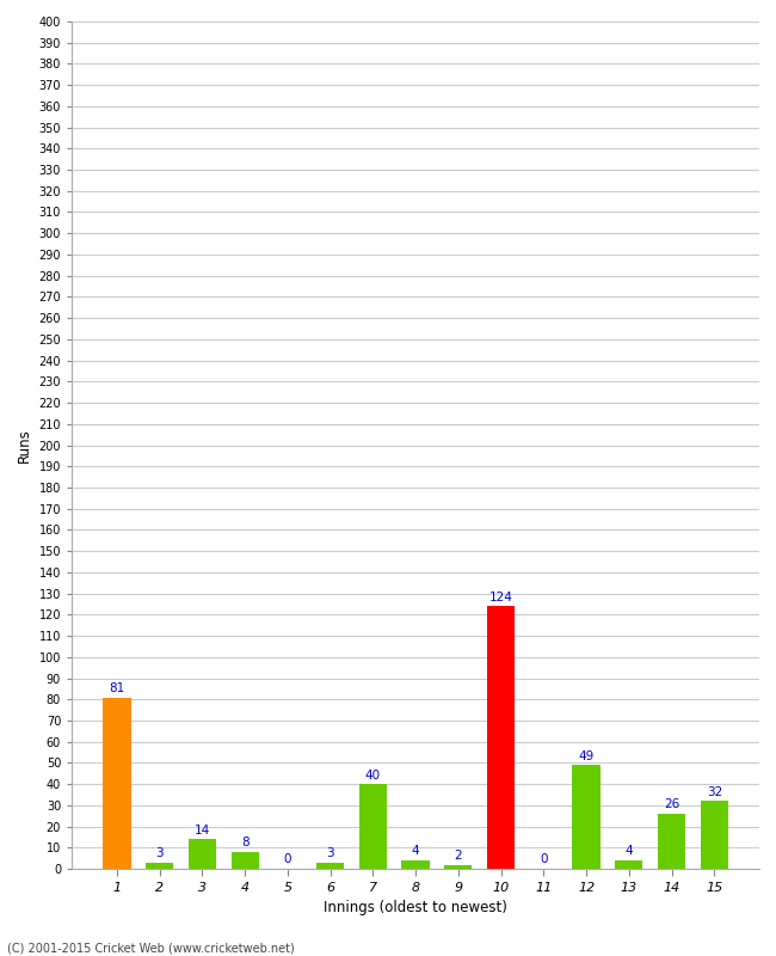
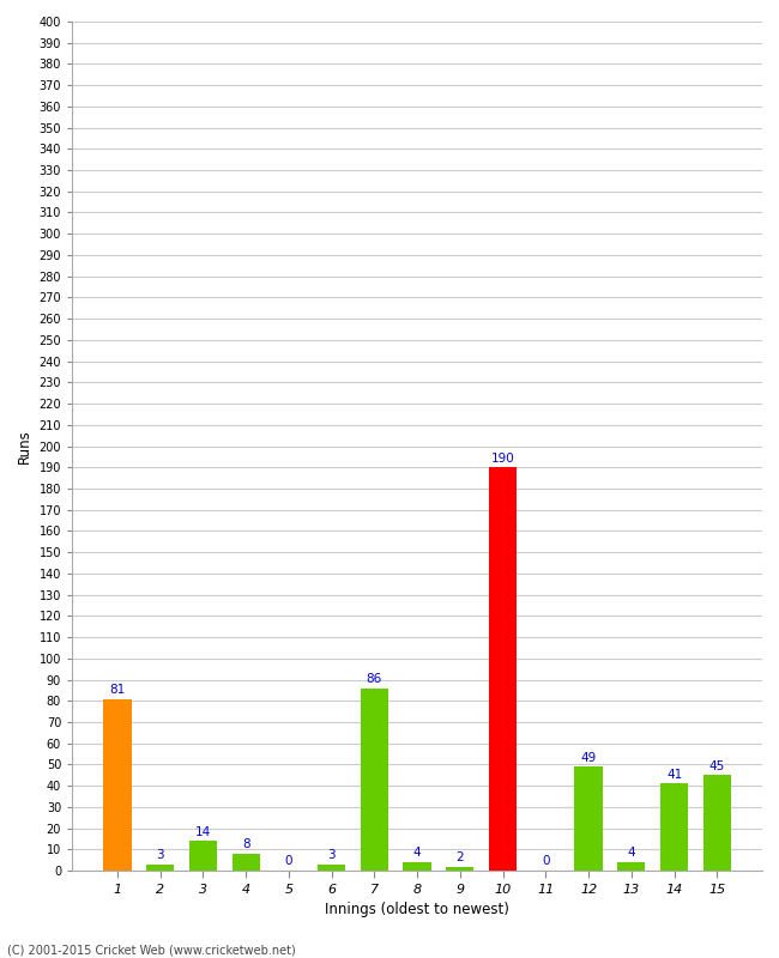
7: 40 -> 86
10: 124 -> 190
14: 26 -> 41
15: 32 -> 45
